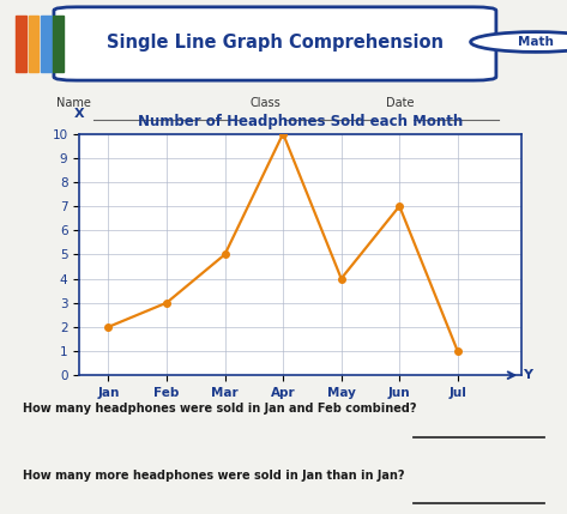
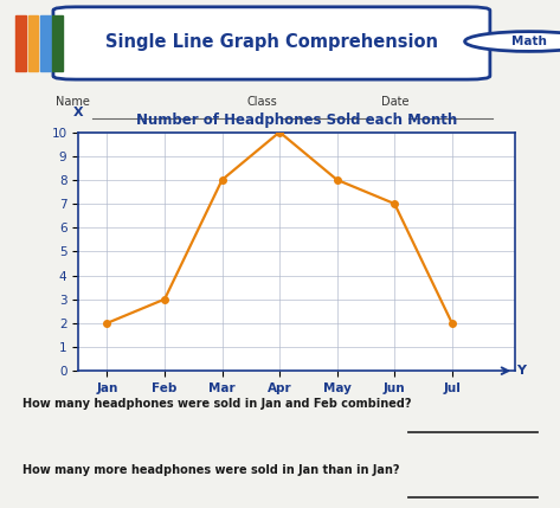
Mar: 5 -> 8
May: 4 -> 8
Jul: 1 -> 2
